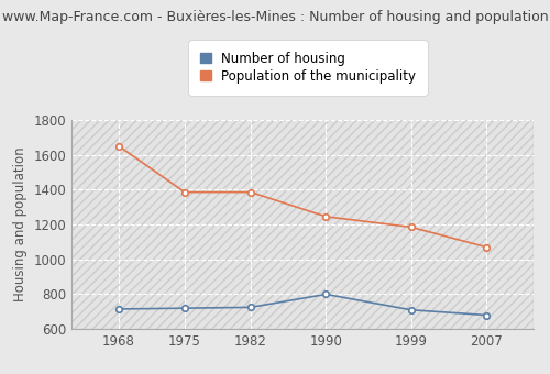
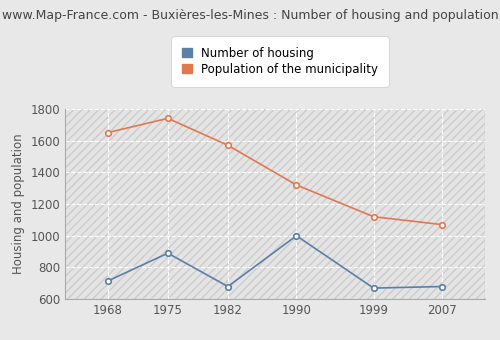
Number of housing/1975: 720 -> 890
Population of the municipality/1975: 1380 -> 1740
Number of housing/1982: 720 -> 680
Population of the municipality/1982: 1380 -> 1570
Number of housing/1990: 800 -> 1000
Population of the municipality/1990: 1240 -> 1320
Number of housing/1999: 710 -> 670
Population of the municipality/1999: 1180 -> 1120
